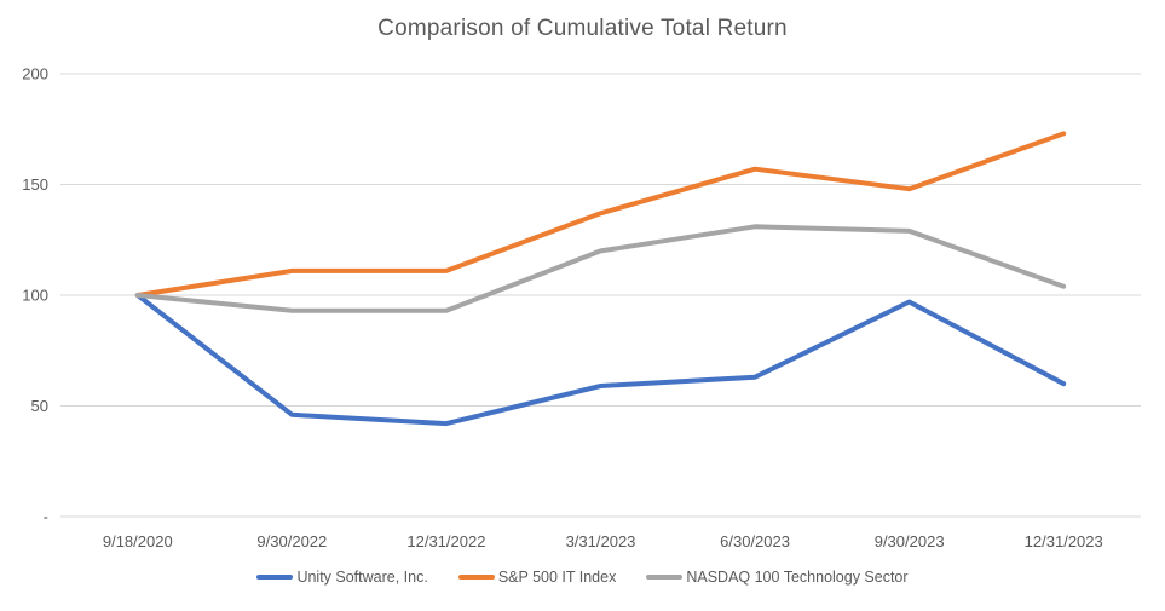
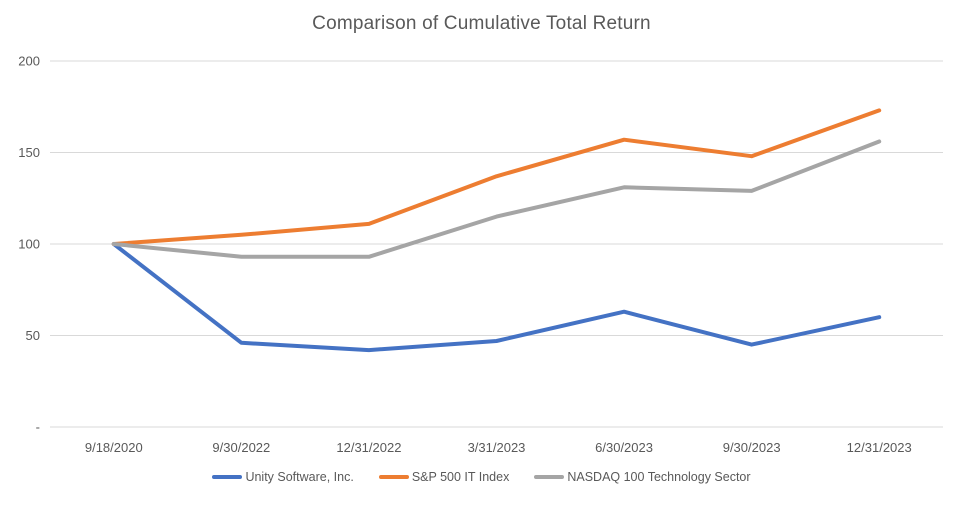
S&P 500 IT Index/9/30/2022: 111 -> 105
Unity Software, Inc./3/31/2023: 59 -> 47
NASDAQ 100 Technology Sector/3/31/2023: 120 -> 115
Unity Software, Inc./9/30/2023: 97 -> 45
NASDAQ 100 Technology Sector/12/31/2023: 104 -> 156
